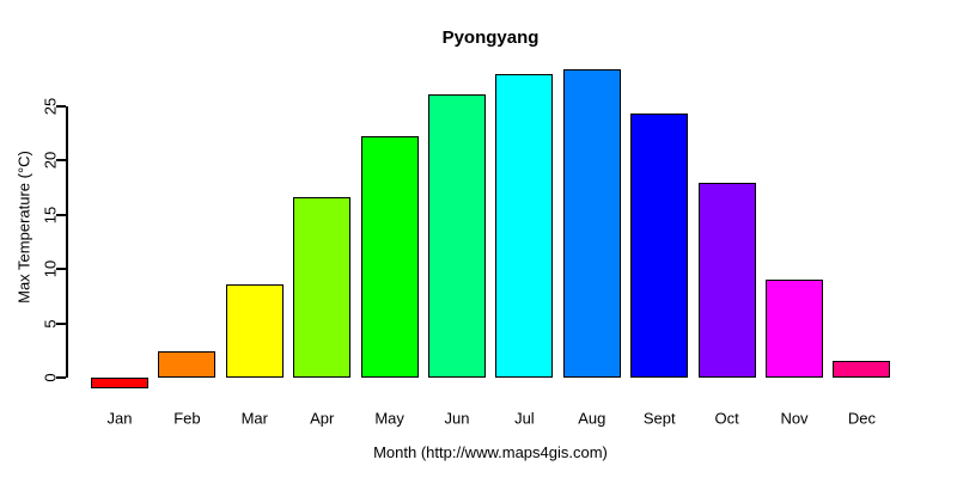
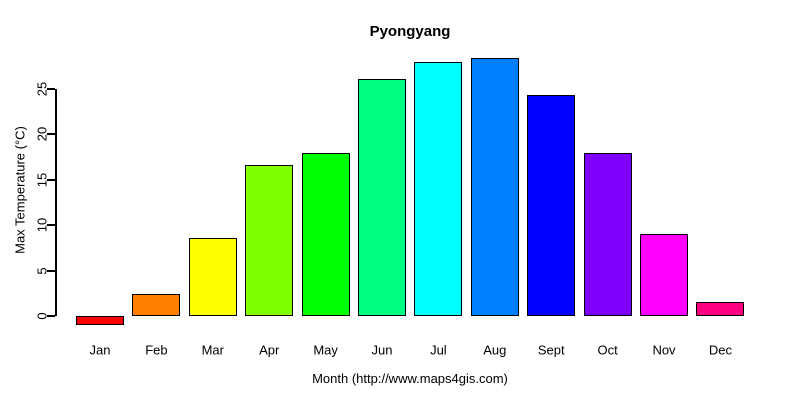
May: 22 -> 18
